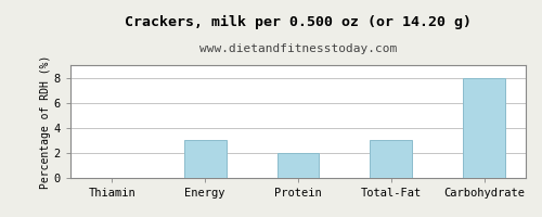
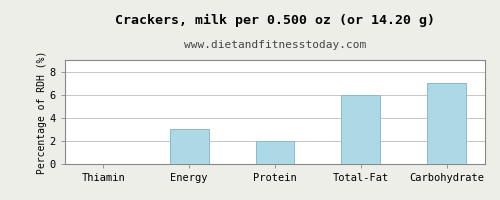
Total-Fat: 3 -> 6
Carbohydrate: 8 -> 7
